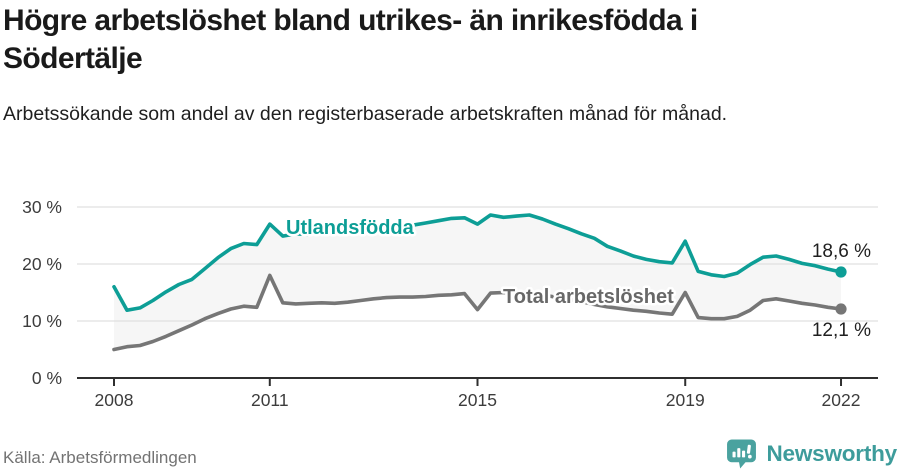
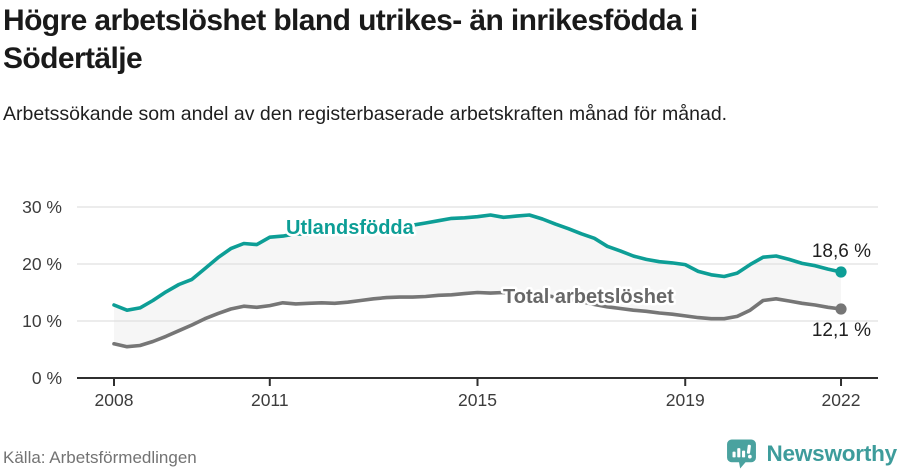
Utlandsfödda/2008: 16% -> 13%
Total arbetslöshet/2008: 5% -> 6%
Utlandsfödda/2011: 27% -> 25%
Total arbetslöshet/2011: 18% -> 13%
Utlandsfödda/2015: 27% -> 28%
Total arbetslöshet/2015: 12% -> 15%
Utlandsfödda/2019: 24% -> 20%
Total arbetslöshet/2019: 15% -> 11%
